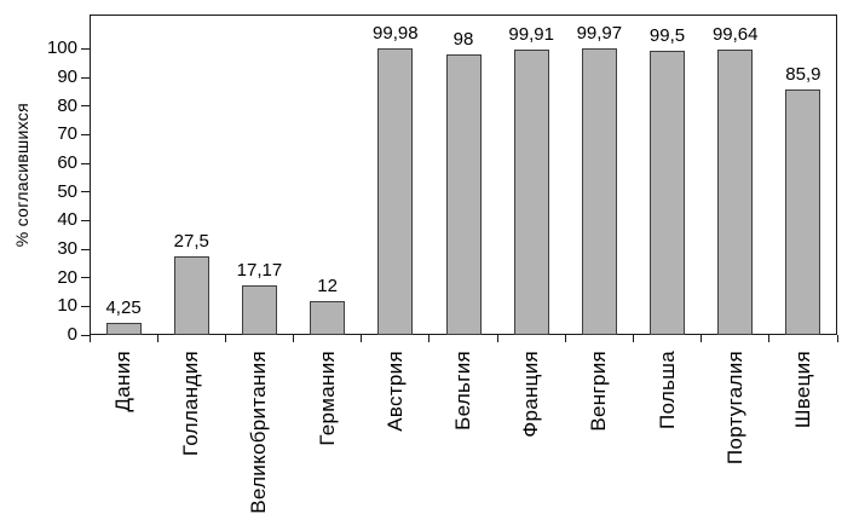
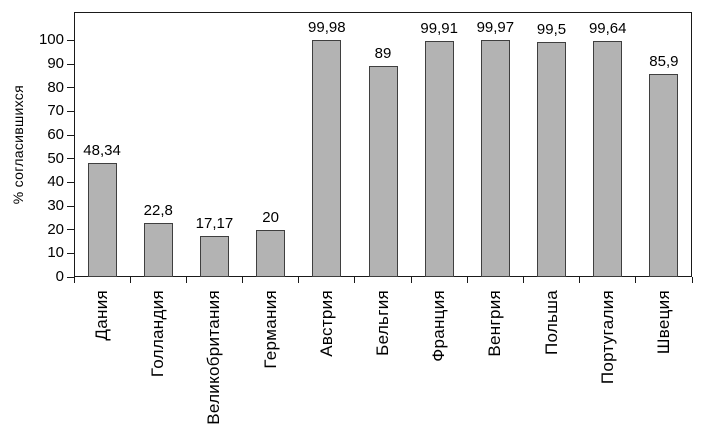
Дания: 4,25 -> 48,34
Голландия: 27,5 -> 22,8
Германия: 12 -> 20
Бельгия: 98 -> 89
